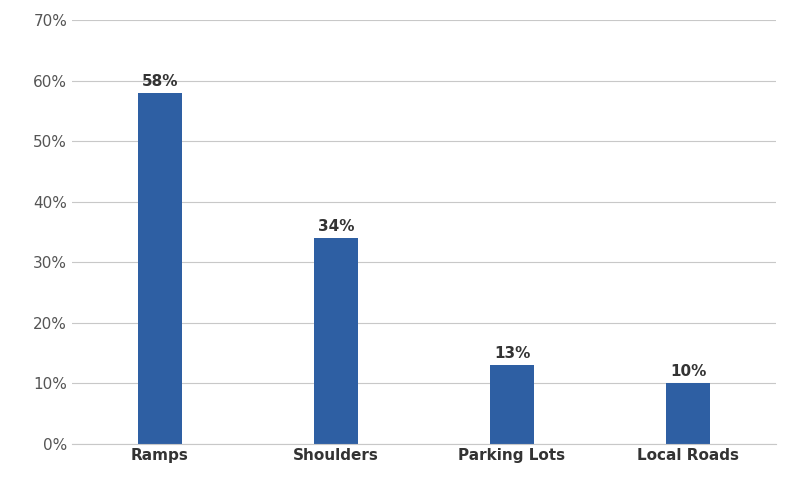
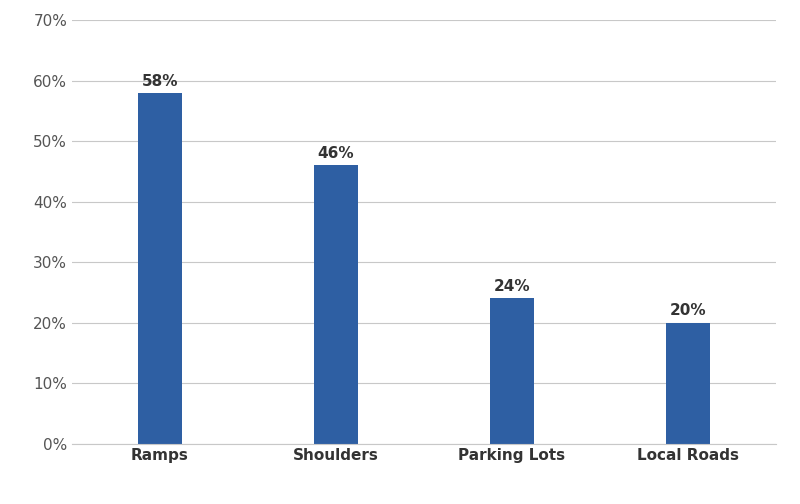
Shoulders: 34% -> 46%
Parking Lots: 13% -> 24%
Local Roads: 10% -> 20%
